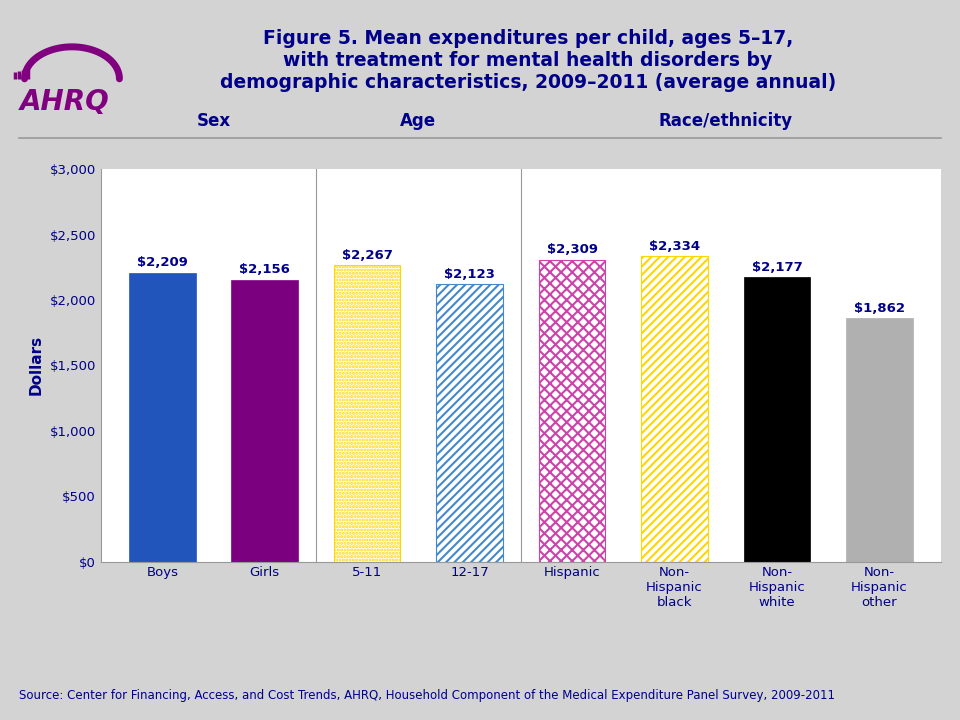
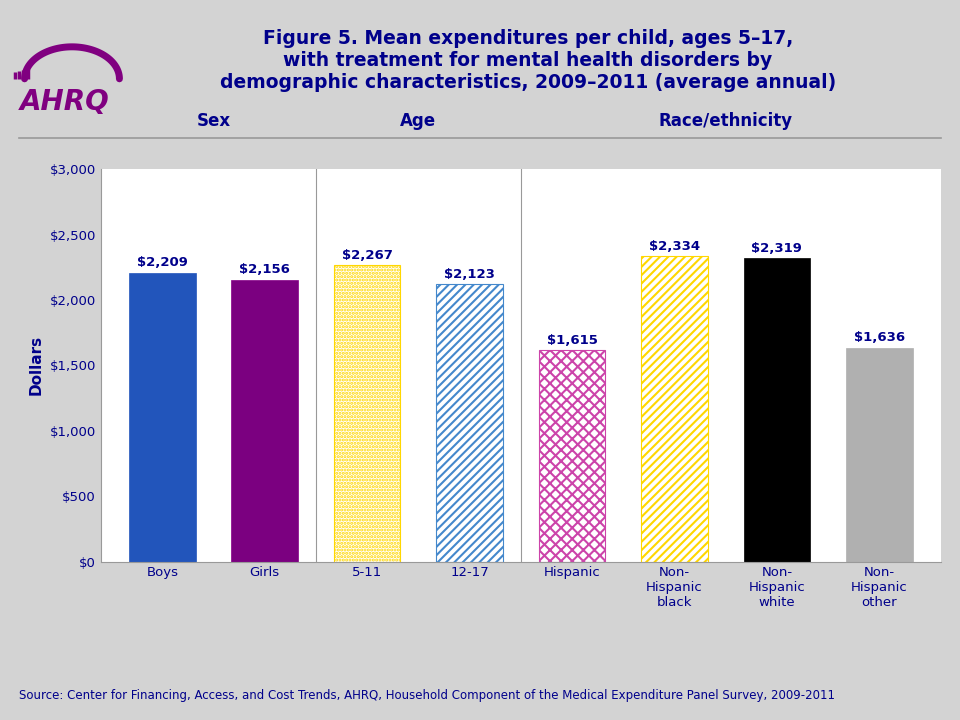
Hispanic: $2,309 -> $1,615
Non- Hispanic white: $2,177 -> $2,319
Non- Hispanic other: $1,862 -> $1,636
